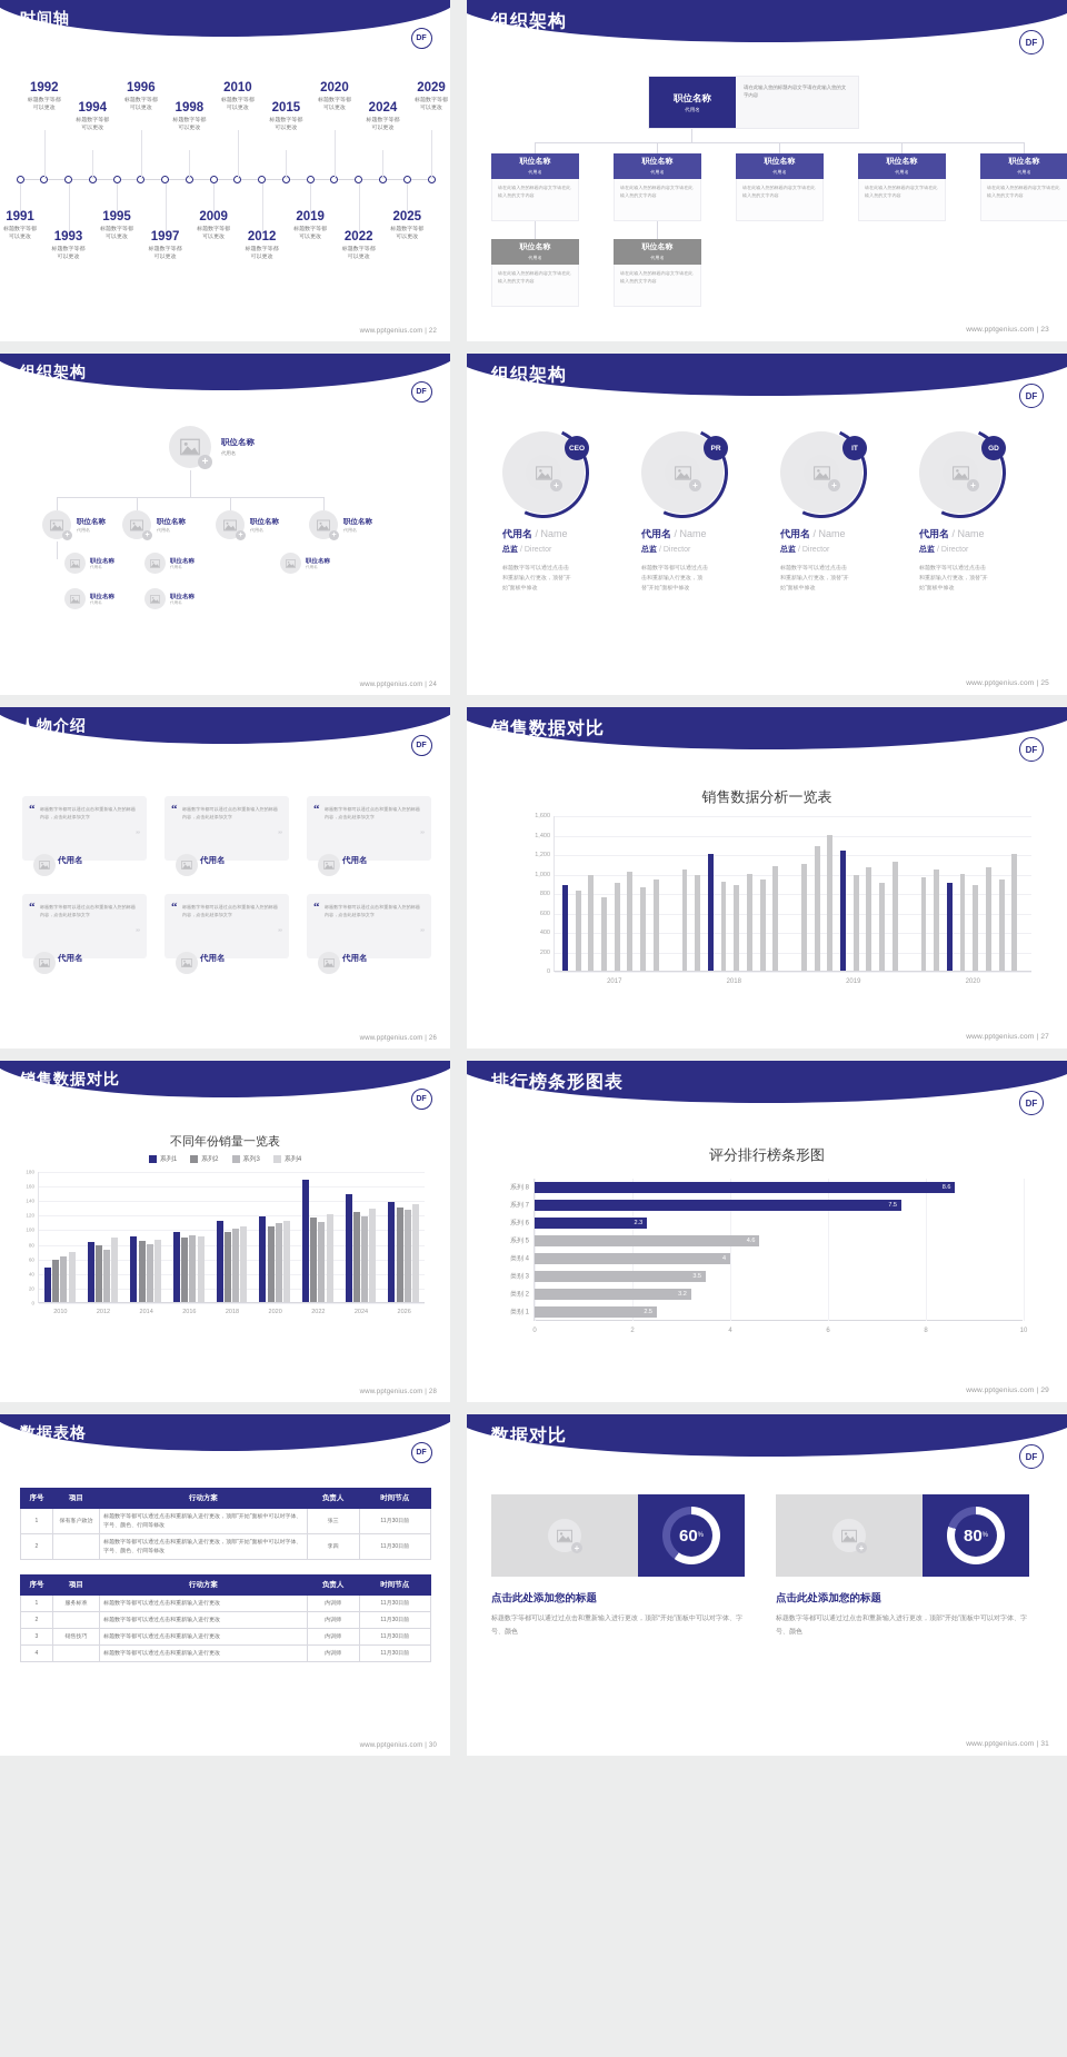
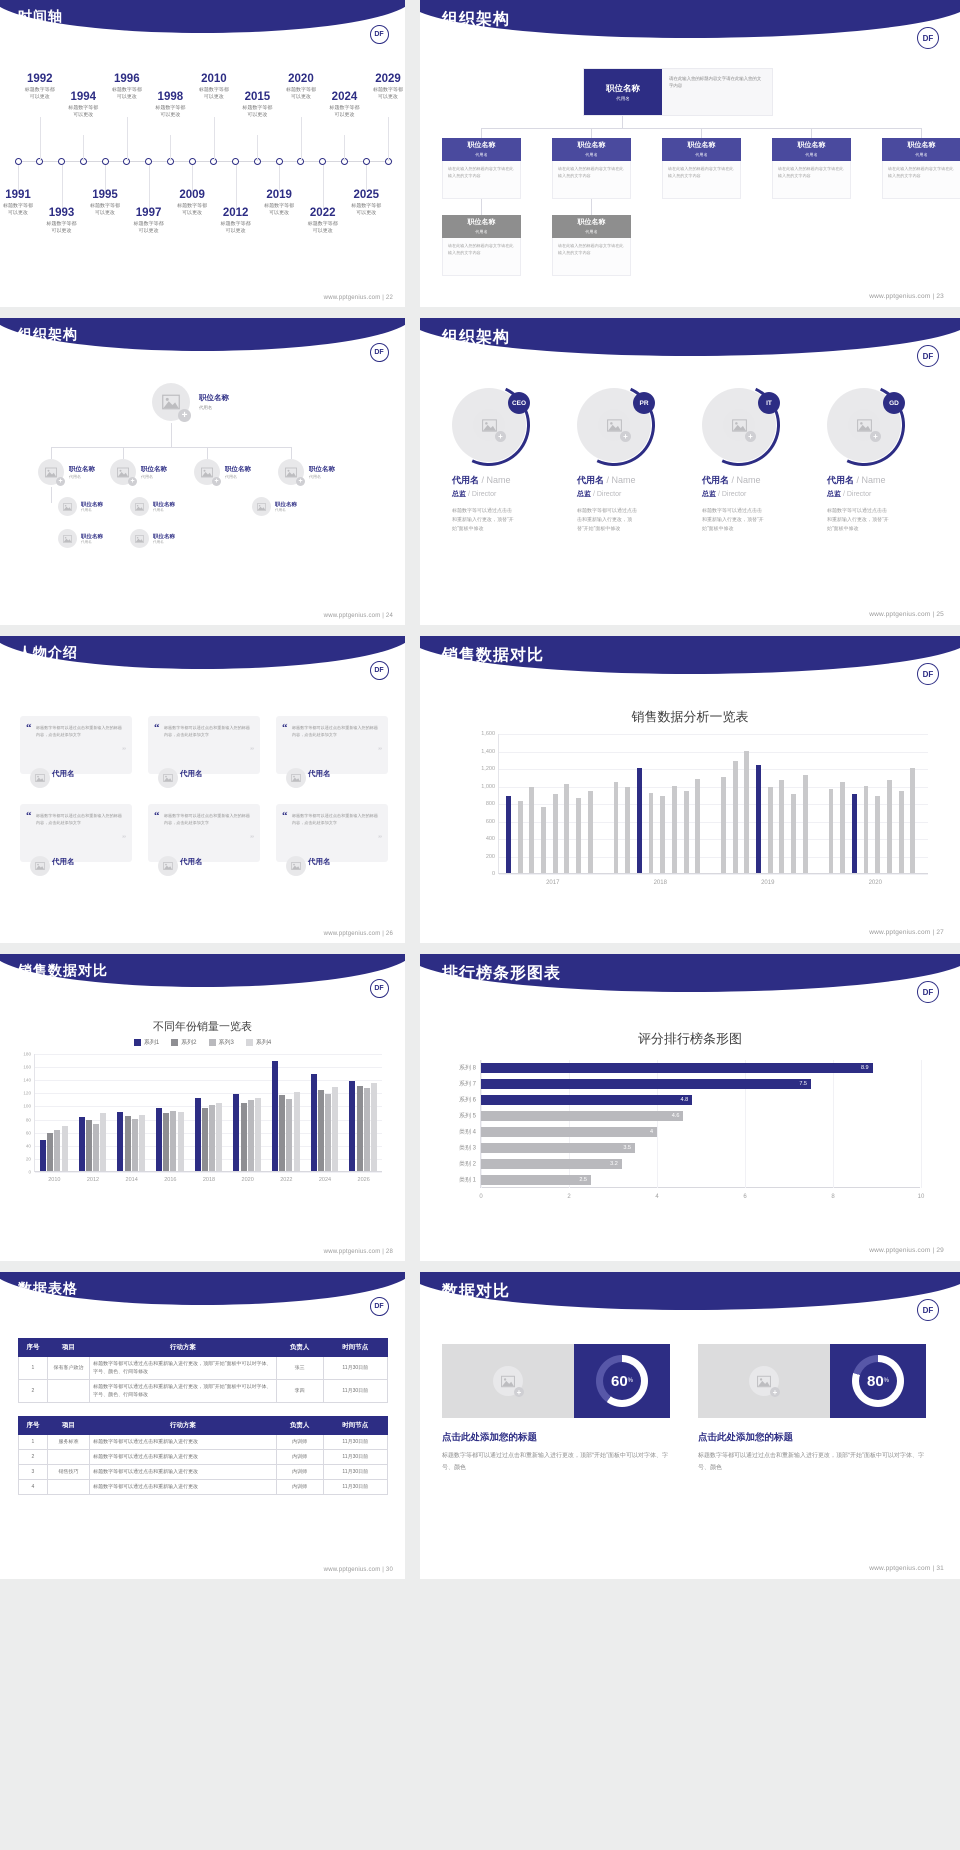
评分排行榜条形图/系列 8: 8.6 -> 8.9
评分排行榜条形图/系列 6: 2.3 -> 4.8
